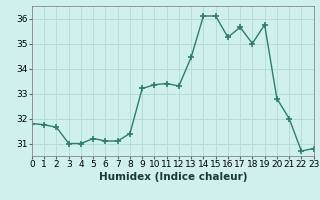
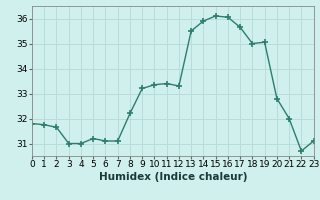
8: 31.40 -> 32.20
13: 34.45 -> 35.50
14: 36.10 -> 35.90
16: 35.25 -> 36.05
19: 35.75 -> 35.05
23: 30.80 -> 31.10
